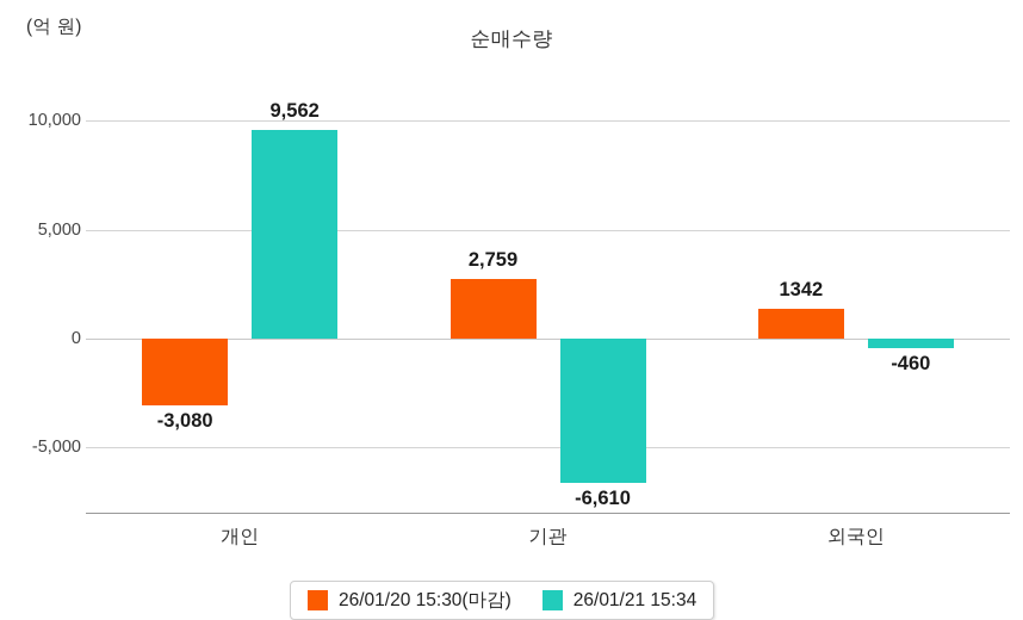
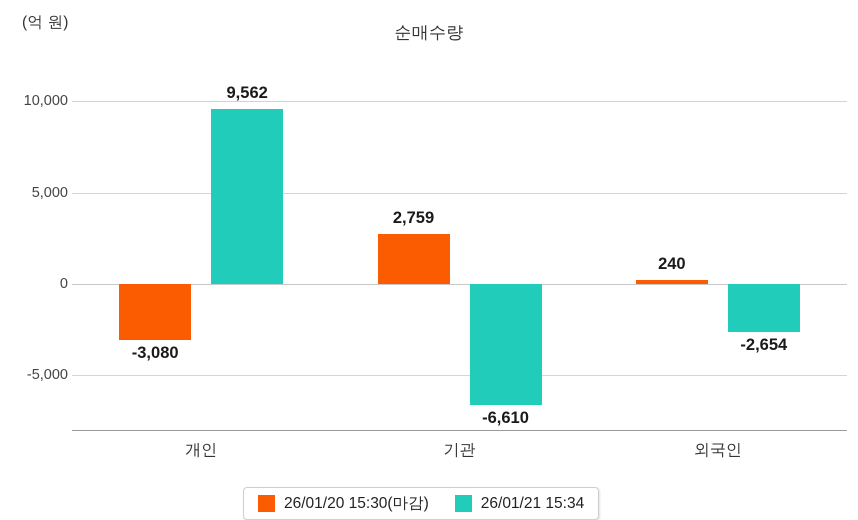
26/01/20 15:30(마감)/외국인: 1342 -> 240
26/01/21 15:34/외국인: -460 -> -2,654
